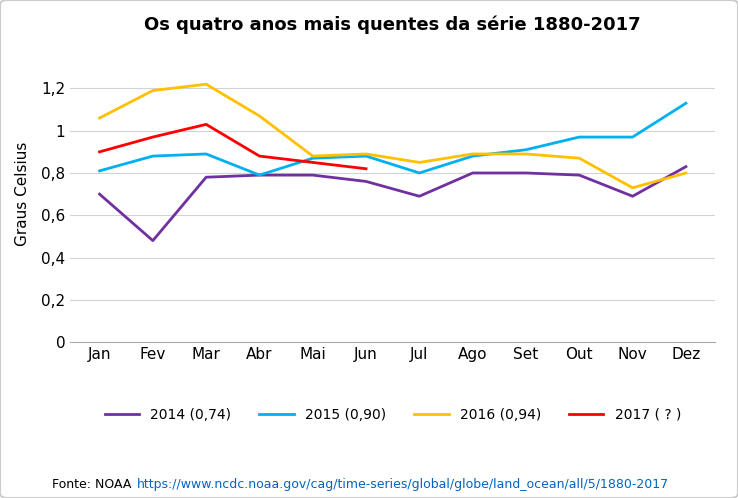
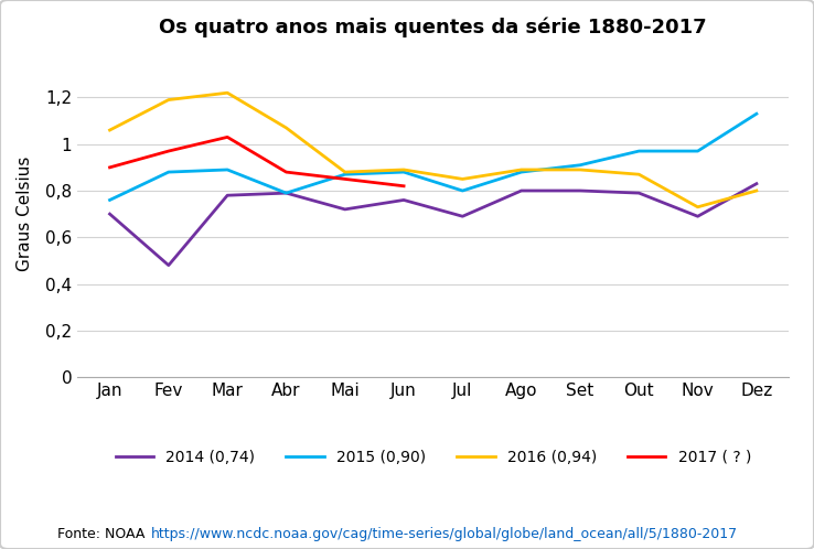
2015 (0,90)/Jan: 0,81 -> 0,76
2014 (0,74)/Mai: 0,79 -> 0,72
